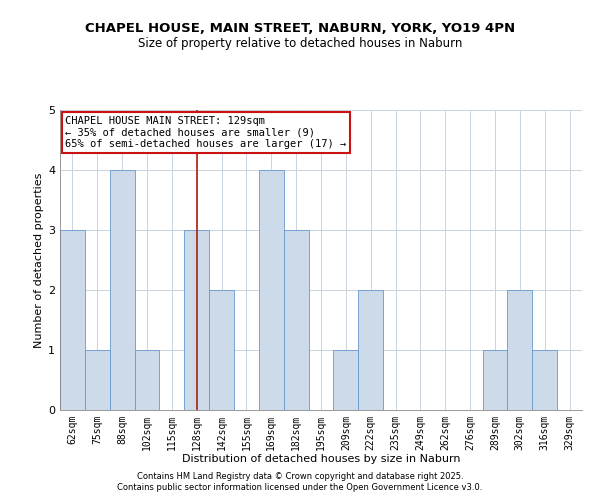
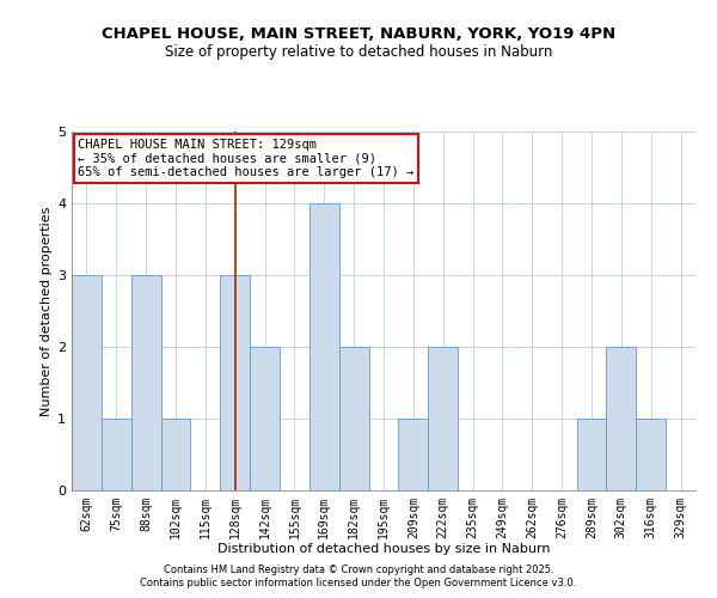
88sqm: 4 -> 3
182sqm: 3 -> 2
